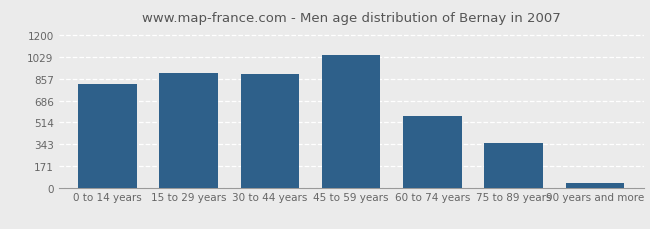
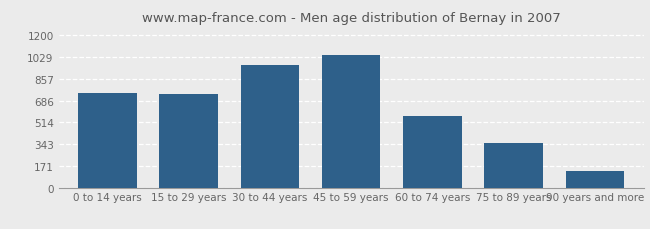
0 to 14 years: 820 -> 750
15 to 29 years: 900 -> 740
30 to 44 years: 890 -> 970
90 years and more: 40 -> 130
